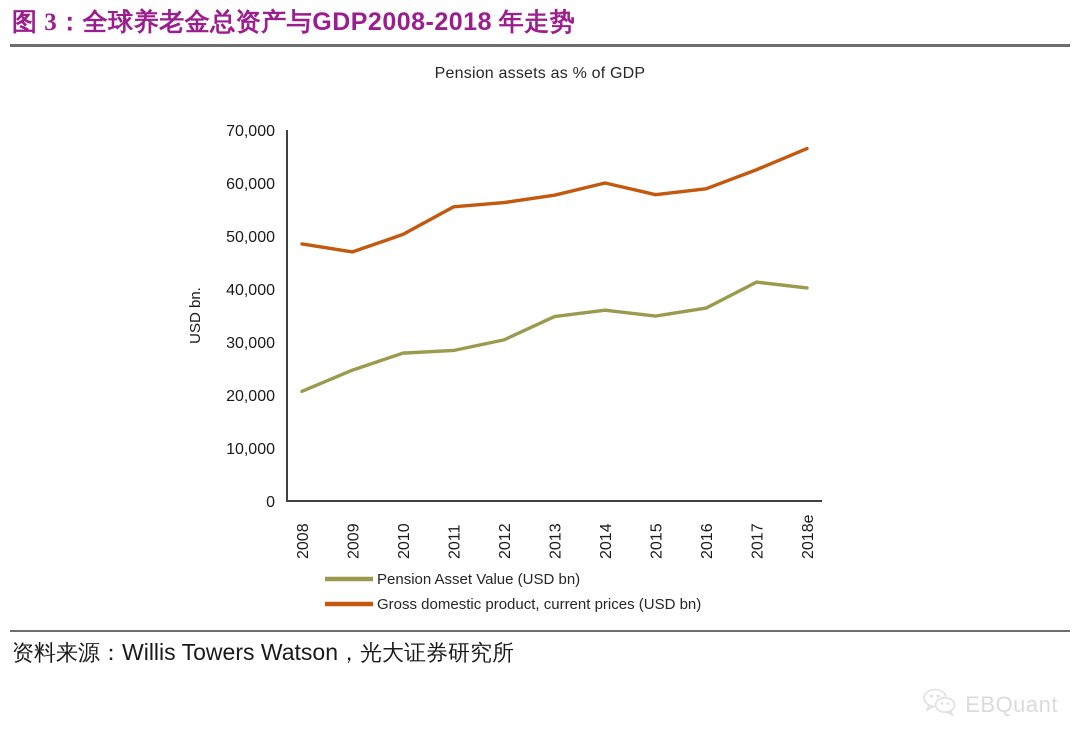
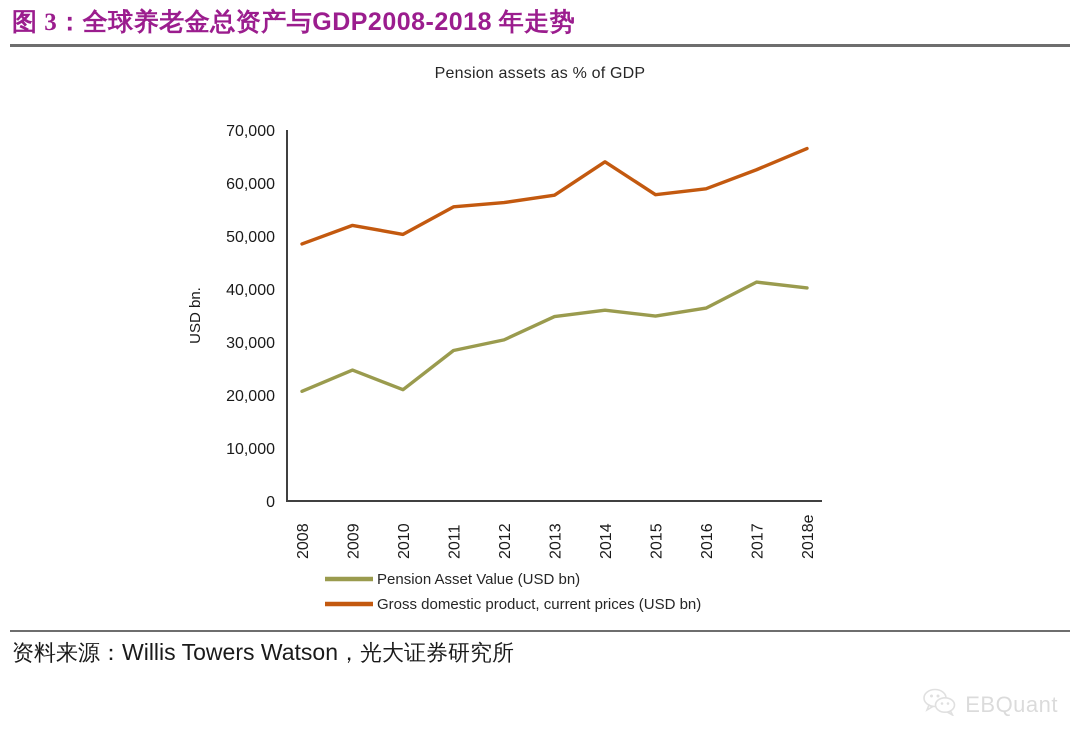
Gross domestic product, current prices (USD bn)/2009: 47000 -> 52000
Pension Asset Value (USD bn)/2010: 28000 -> 21000
Gross domestic product, current prices (USD bn)/2014: 60000 -> 64000
